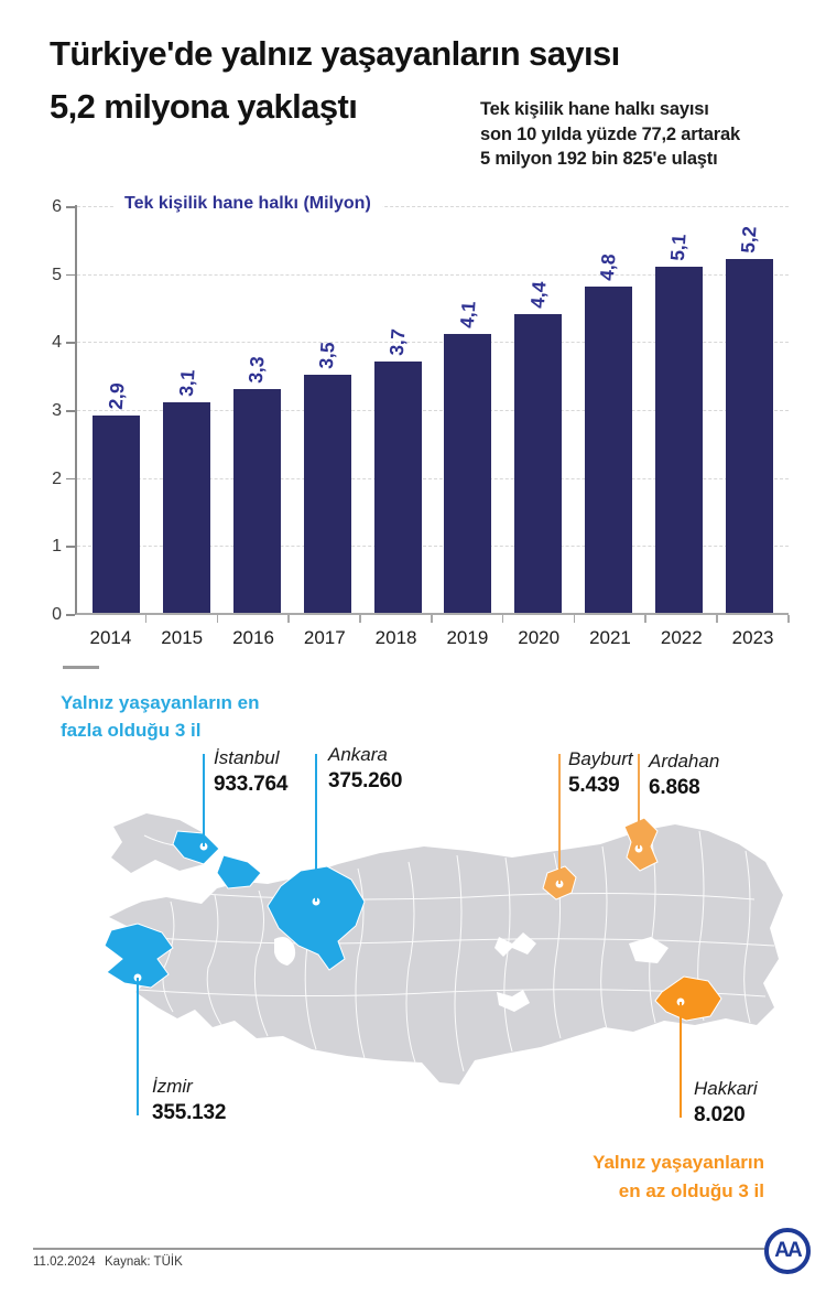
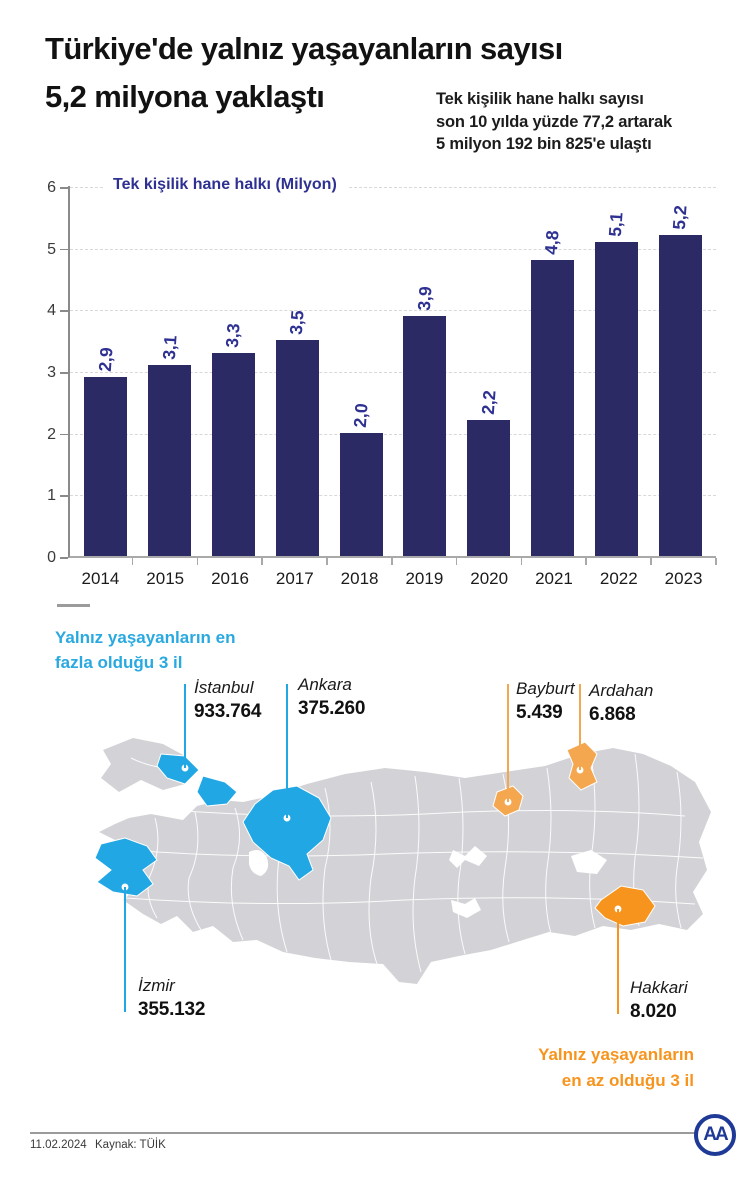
2018: 3,7 -> 2,0
2019: 4,1 -> 3,9
2020: 4,4 -> 2,2
